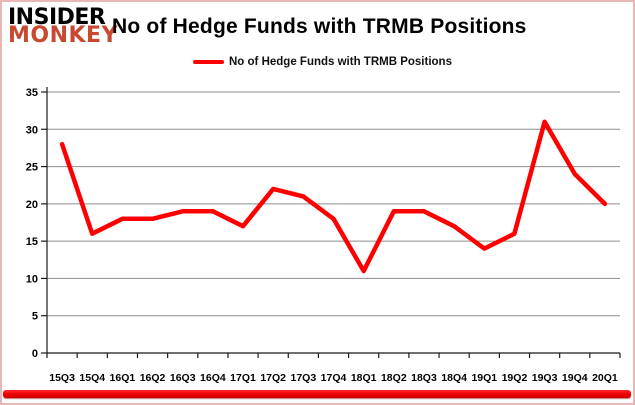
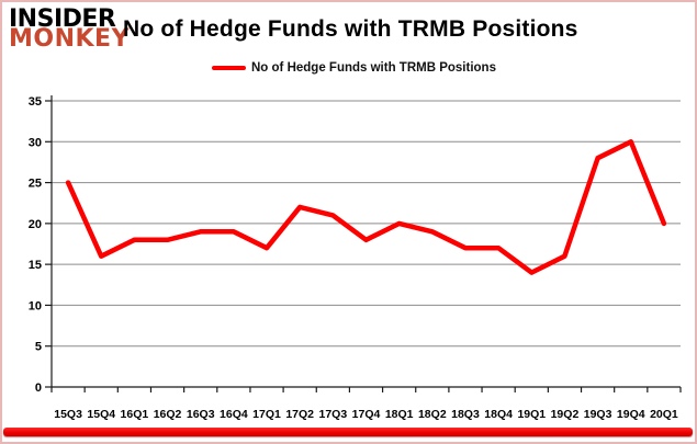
15Q3: 28 -> 25
18Q1: 11 -> 20
18Q3: 19 -> 17
19Q3: 31 -> 28
19Q4: 24 -> 30
